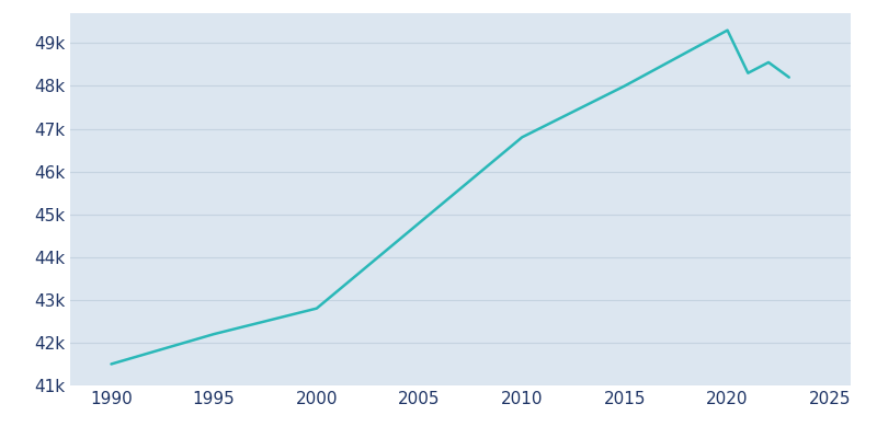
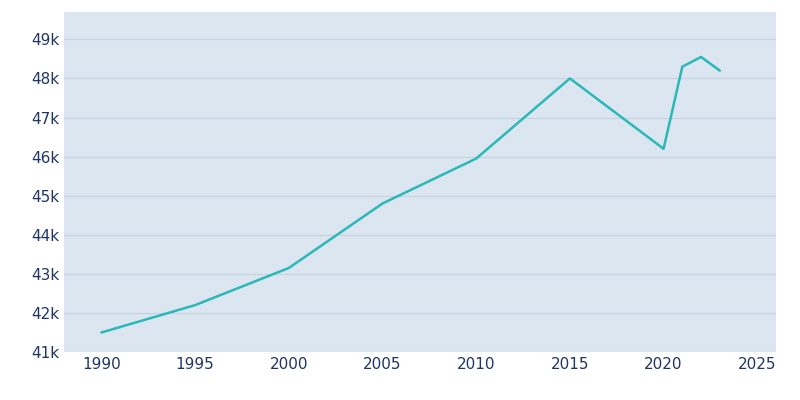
2000: 42.80k -> 43.15k
2010: 46.80k -> 45.95k
2020: 49.30k -> 46.20k
